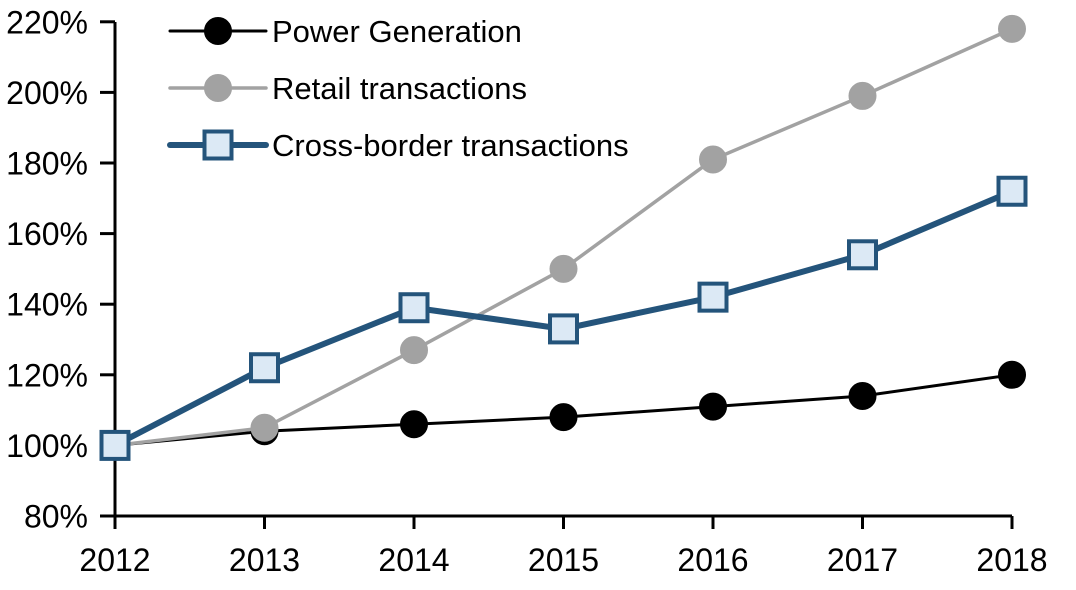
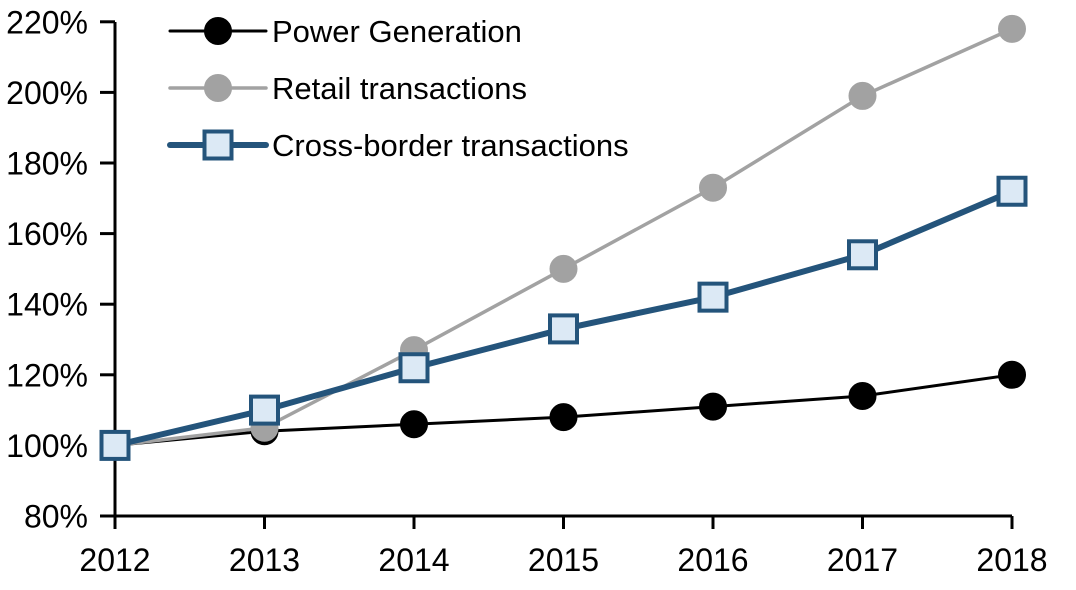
Cross-border transactions/2013: 122% -> 110%
Cross-border transactions/2014: 139% -> 122%
Retail transactions/2016: 181% -> 173%
